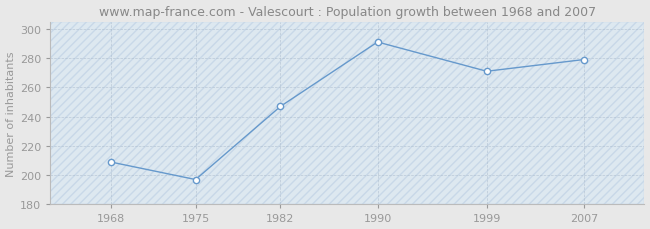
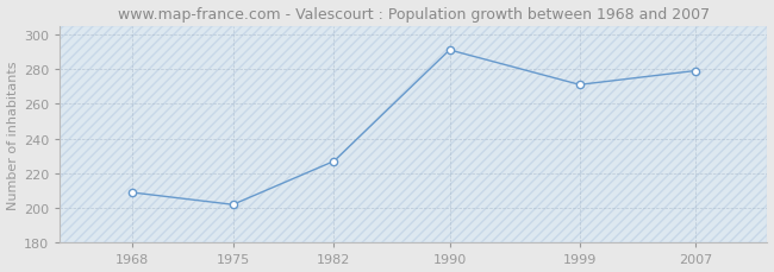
1975: 197 -> 202
1982: 247 -> 227
